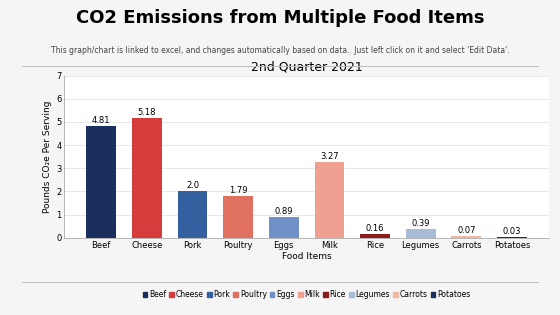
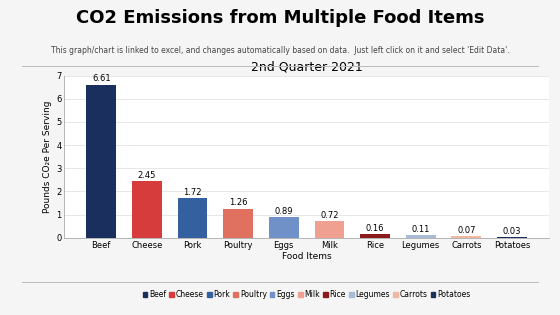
Beef: 4.81 -> 6.61
Cheese: 5.18 -> 2.45
Pork: 2.0 -> 1.72
Poultry: 1.79 -> 1.26
Milk: 3.27 -> 0.72
Legumes: 0.39 -> 0.11
